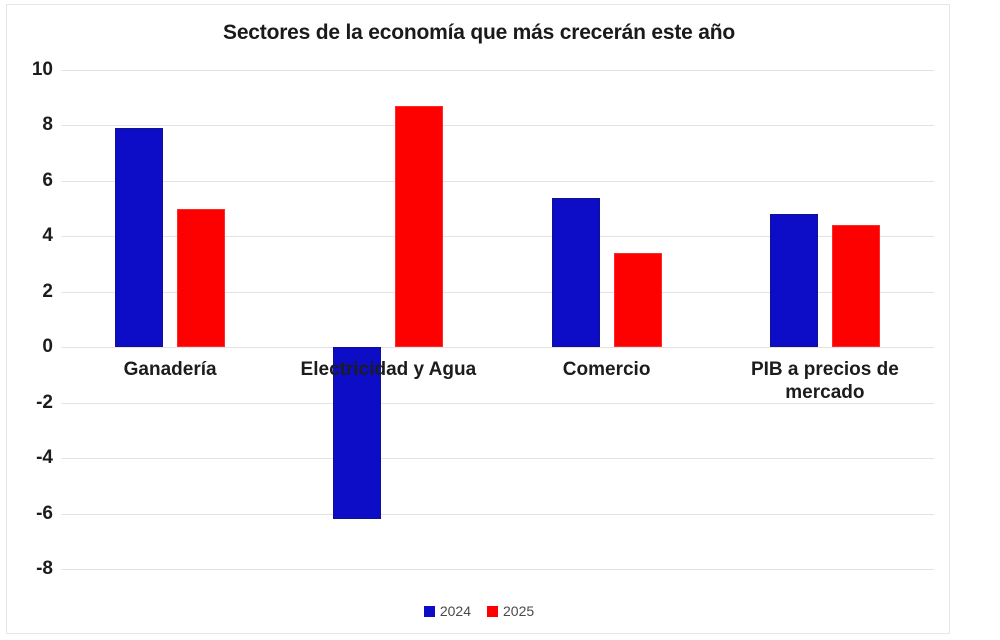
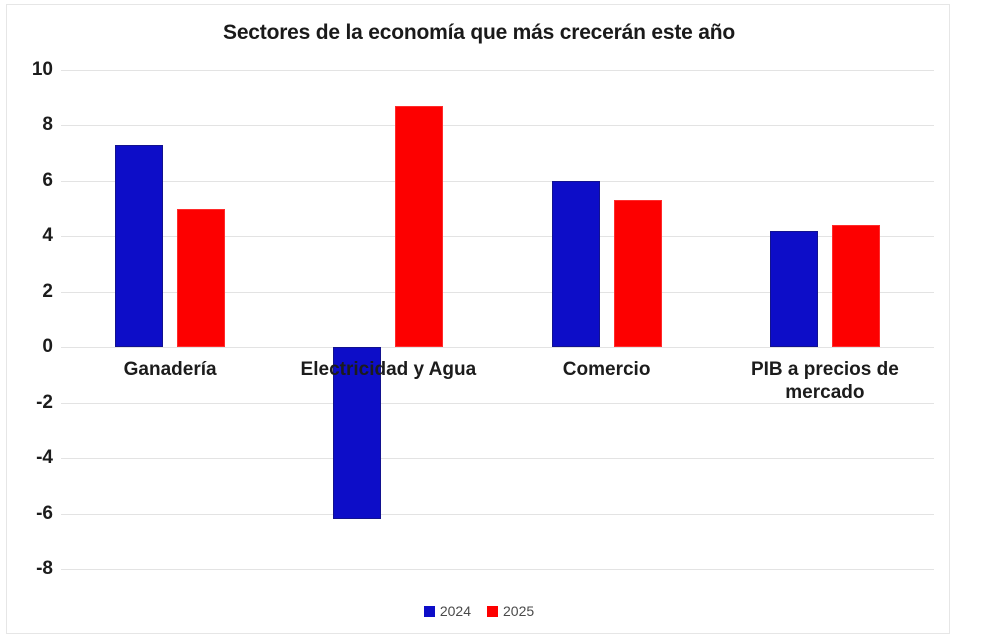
2024/Ganadería: 7.9 -> 7.3
2024/Comercio: 5.4 -> 6.0
2025/Comercio: 3.4 -> 5.3
2024/PIB a precios de mercado: 4.8 -> 4.2
